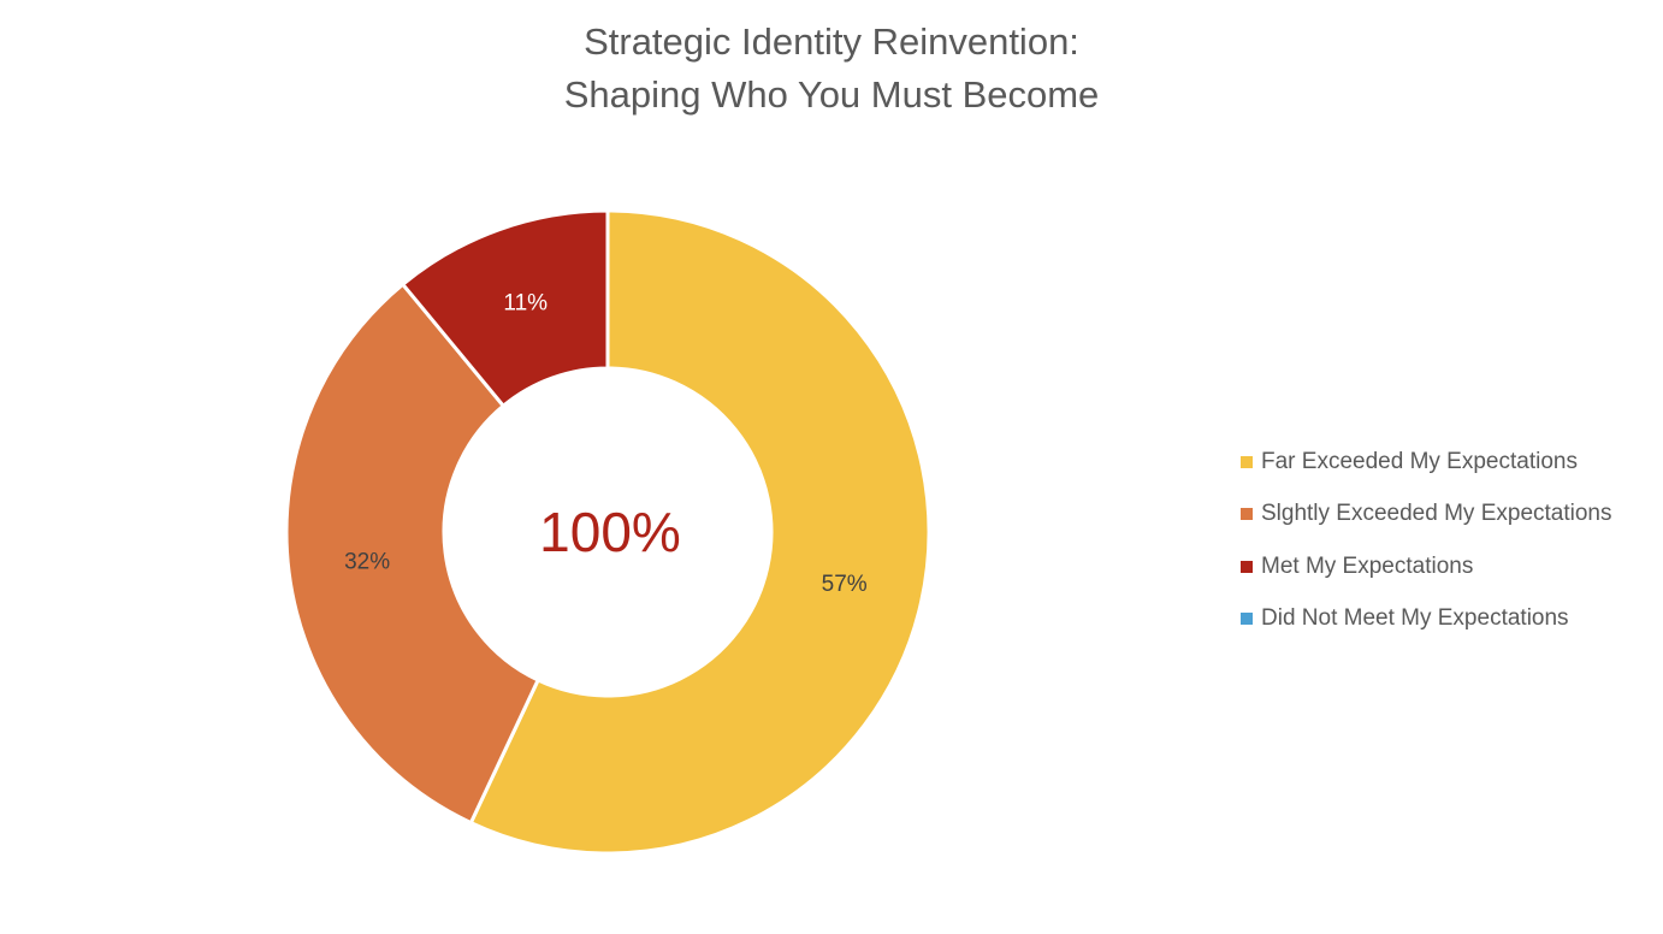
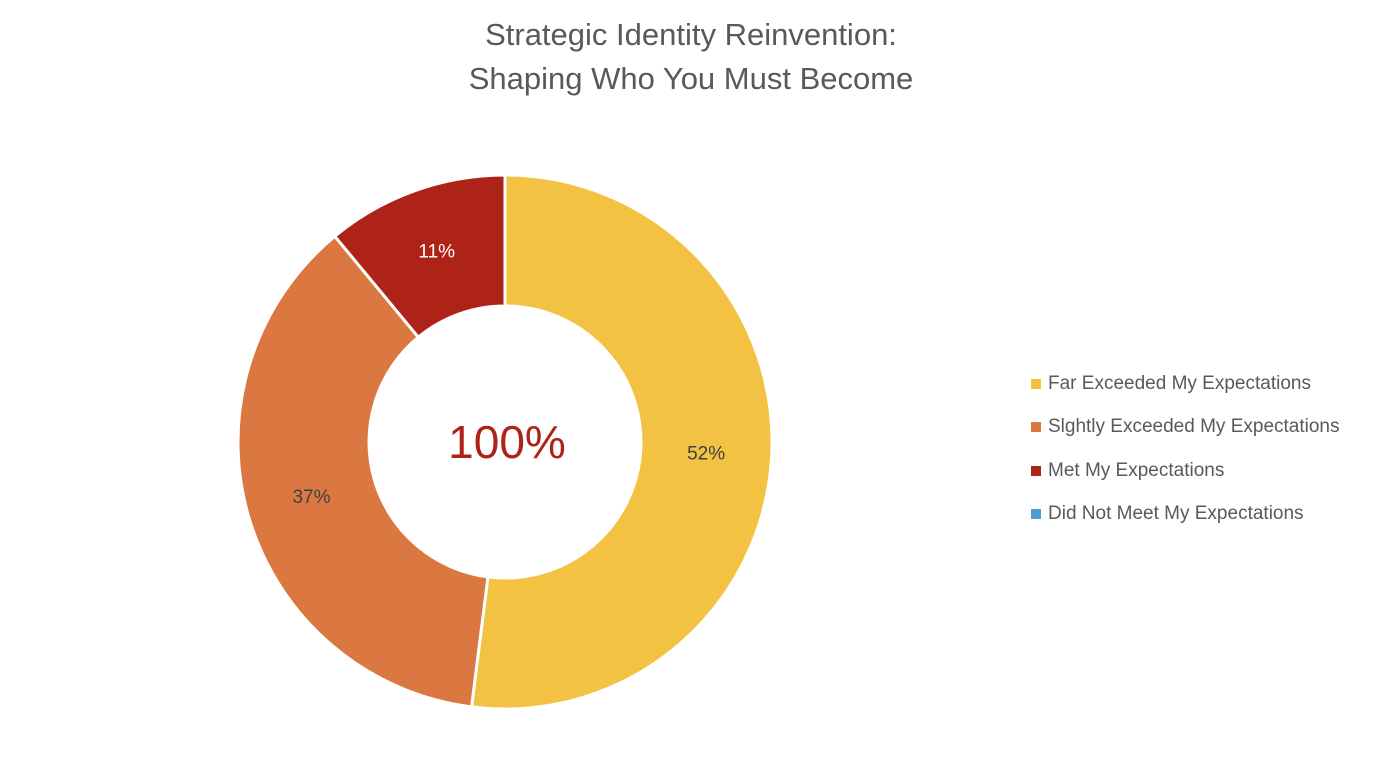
Far Exceeded My Expectations: 57% -> 52%
Slghtly Exceeded My Expectations: 32% -> 37%
